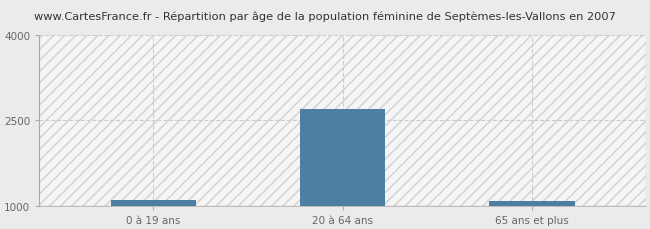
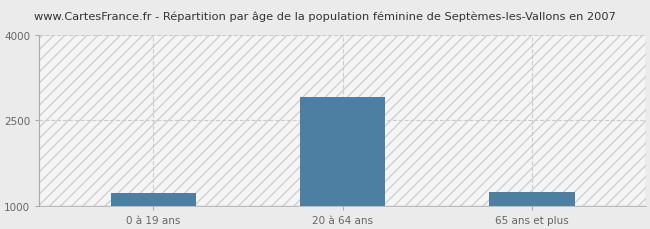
0 à 19 ans: 1100 -> 1220
20 à 64 ans: 2700 -> 2900
65 ans et plus: 1080 -> 1240
